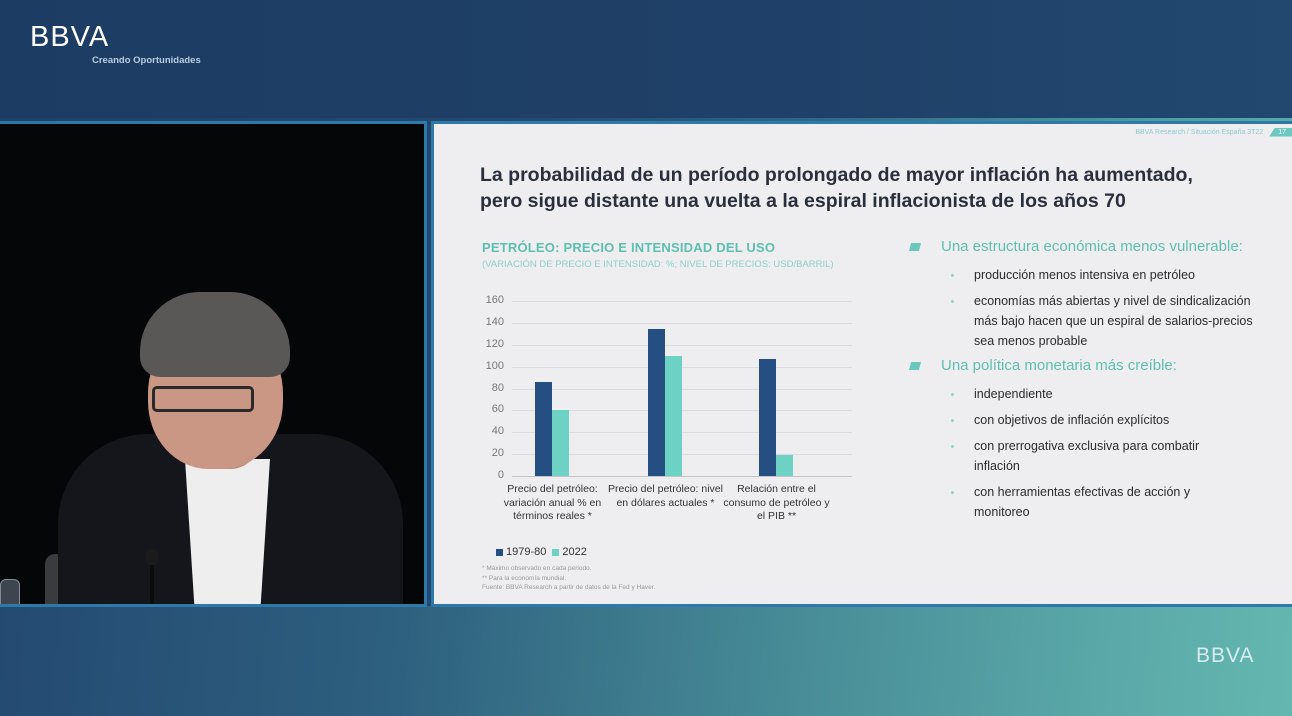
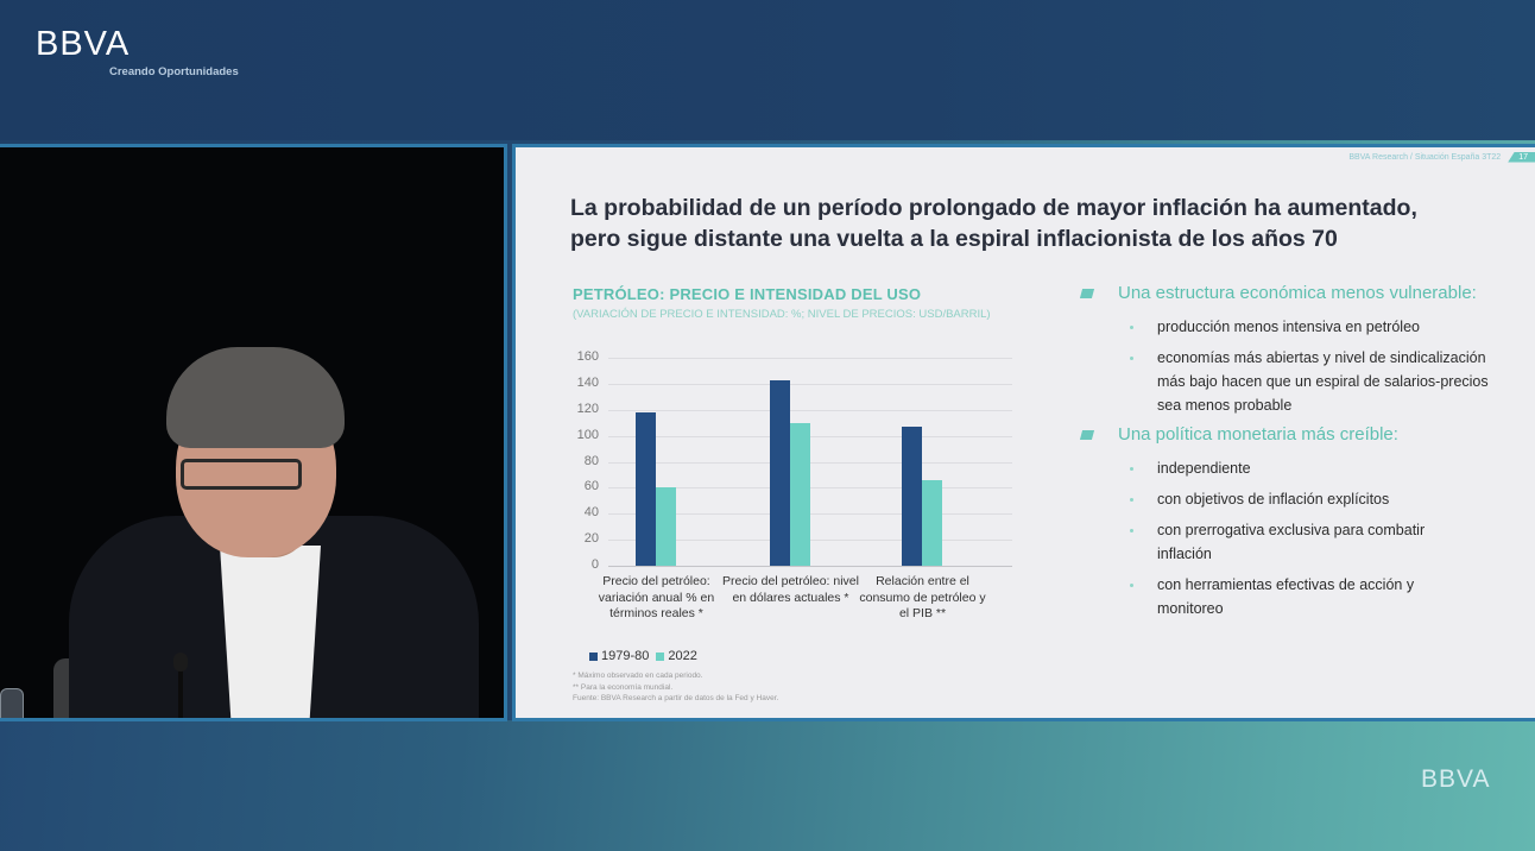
1979-80/Precio del petróleo: variación anual % en términos reales *: 86 -> 118
1979-80/Precio del petróleo: nivel en dólares actuales *: 134 -> 143
2022/Relación entre el consumo de petróleo y el PIB **: 19 -> 66
